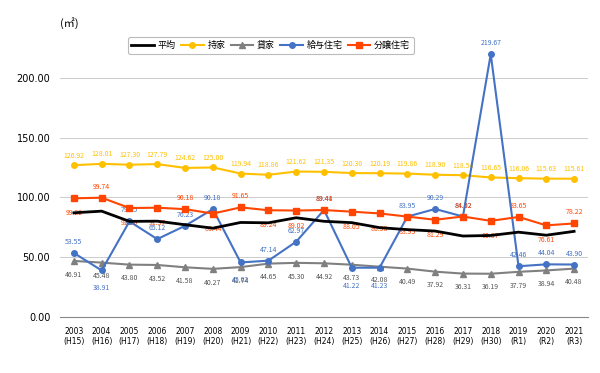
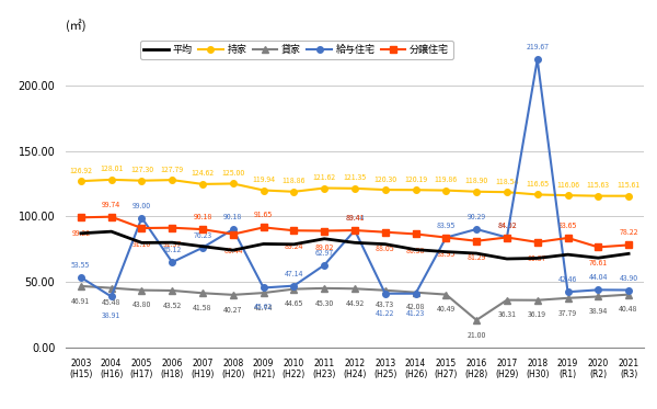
給与住宅/2005 (H17): 80 -> 99
貸家/2016 (H28): 38 -> 21
